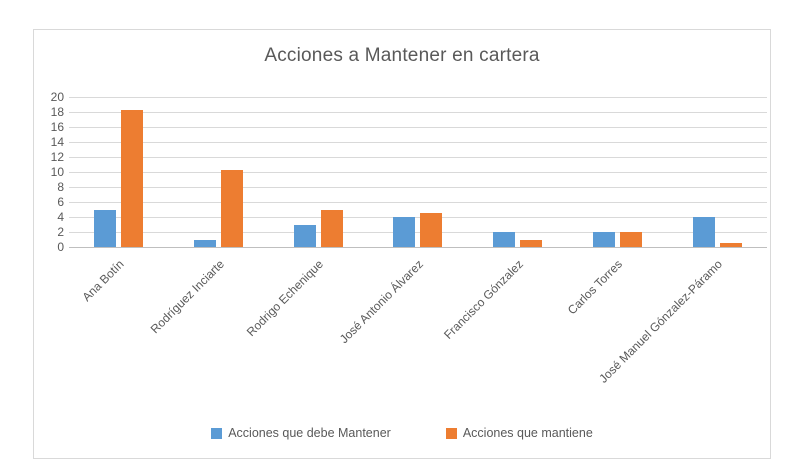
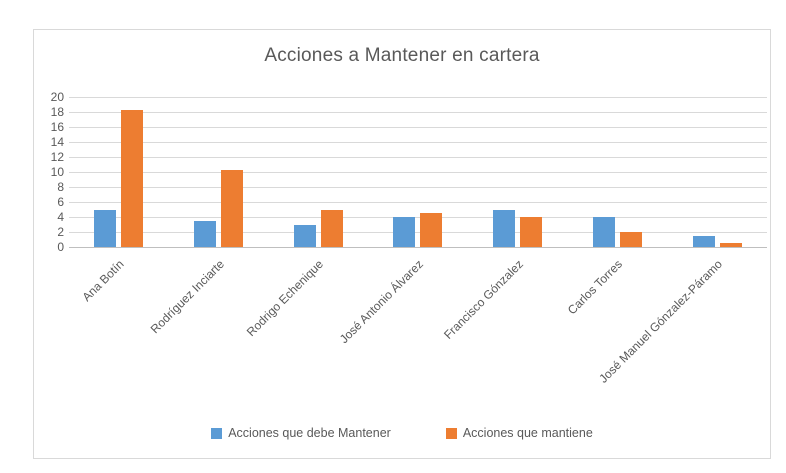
Acciones que debe Mantener/Rodríguez Inciarte: 1 -> 4
Acciones que debe Mantener/Francisco Gónzalez: 2 -> 5
Acciones que mantiene/Francisco Gónzalez: 1 -> 4
Acciones que debe Mantener/Carlos Torres: 2 -> 4
Acciones que debe Mantener/José Manuel Gónzalez-Páramo: 4 -> 2
